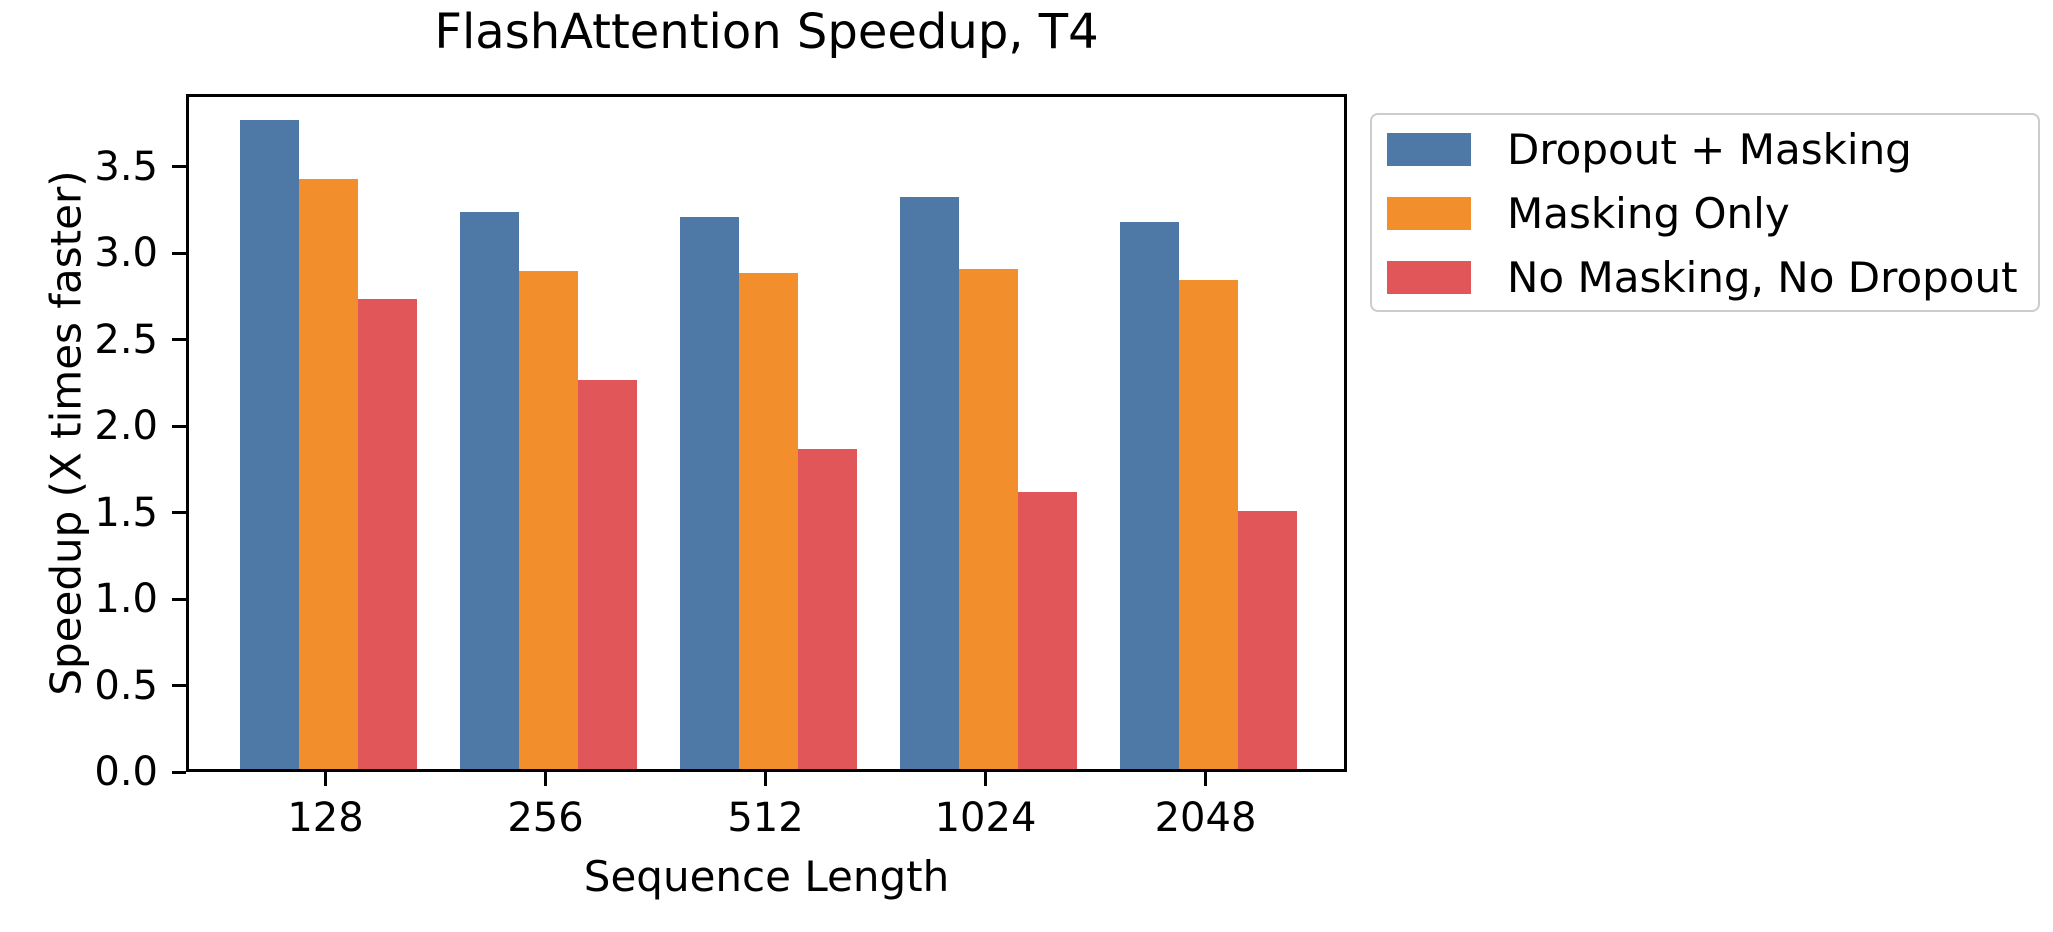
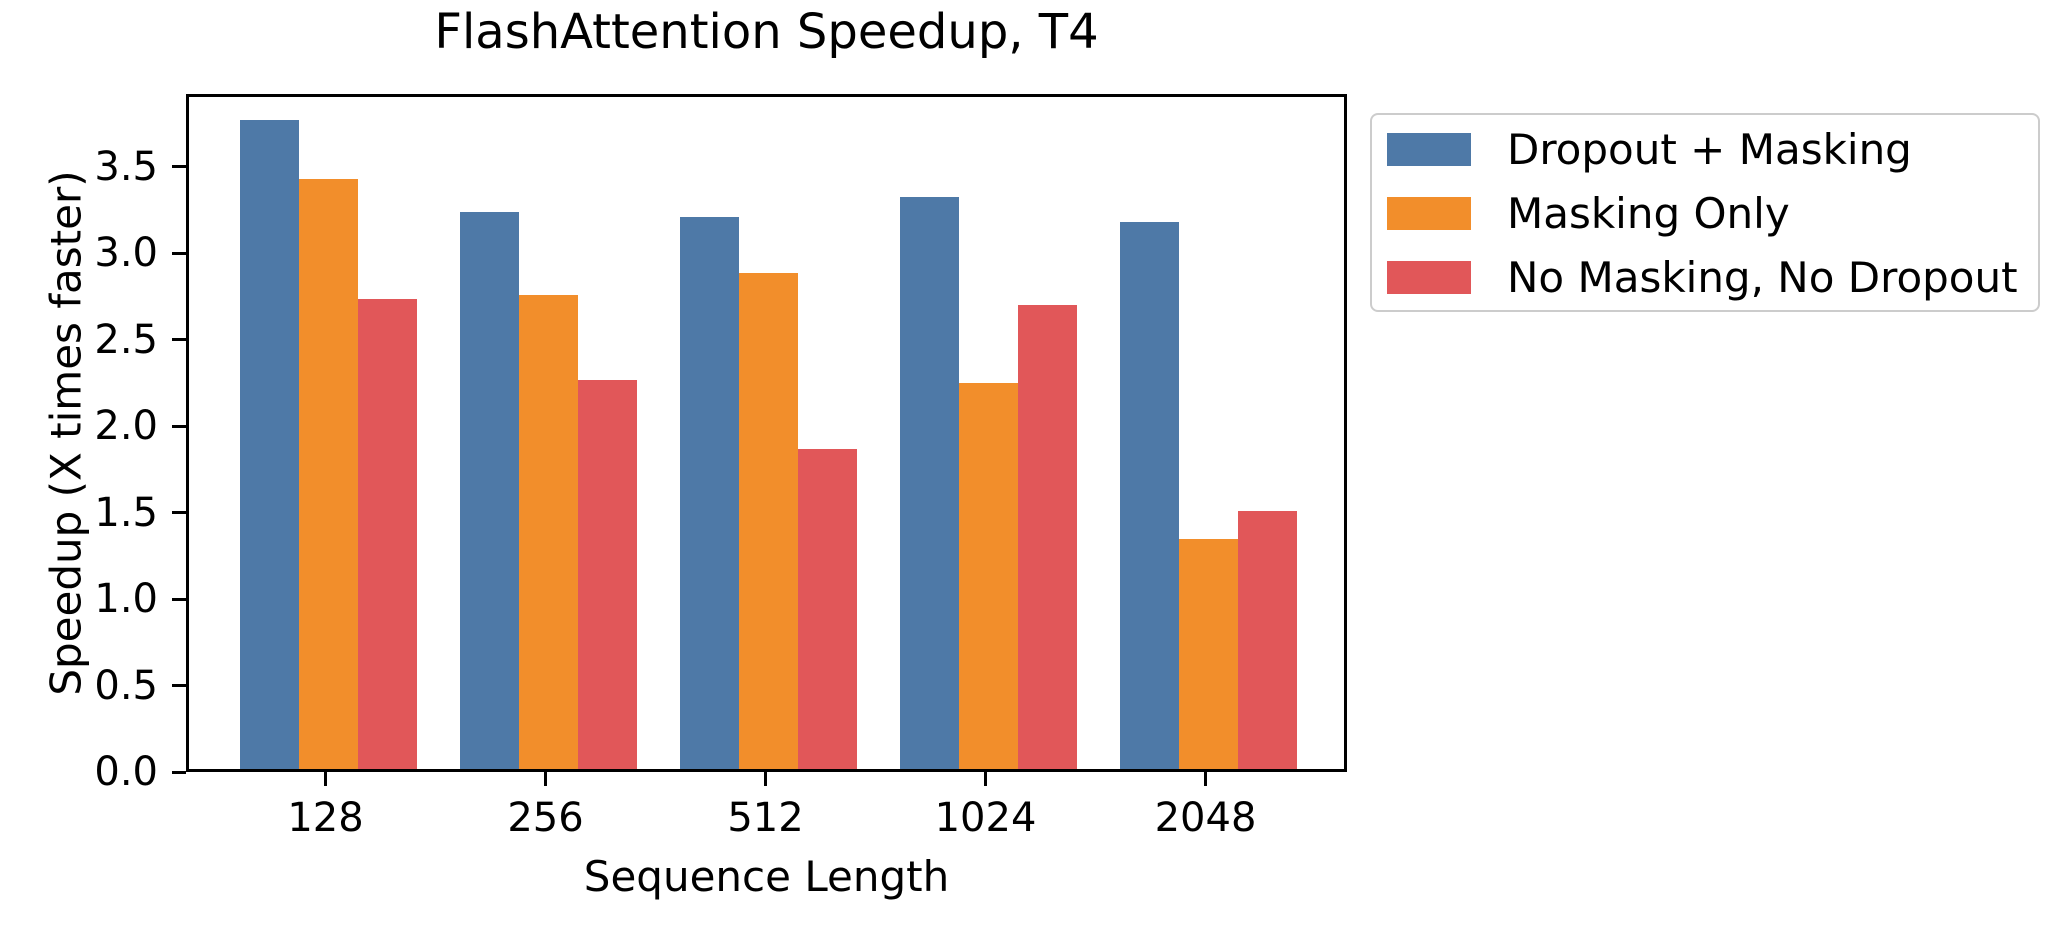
Masking Only/256: 2.88 -> 2.74
Masking Only/1024: 2.89 -> 2.23
No Masking, No Dropout/1024: 1.60 -> 2.68
Masking Only/2048: 2.83 -> 1.33
